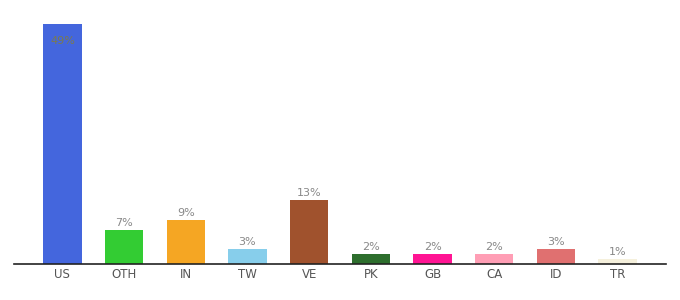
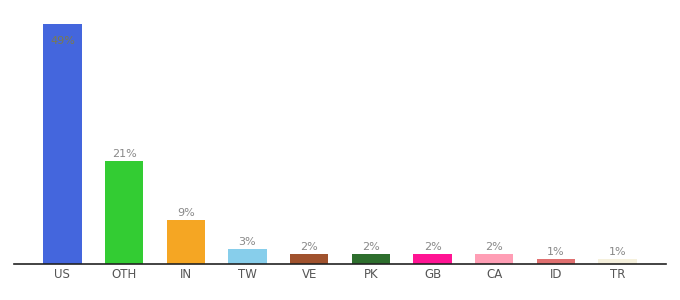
OTH: 7% -> 21%
VE: 13% -> 2%
ID: 3% -> 1%
